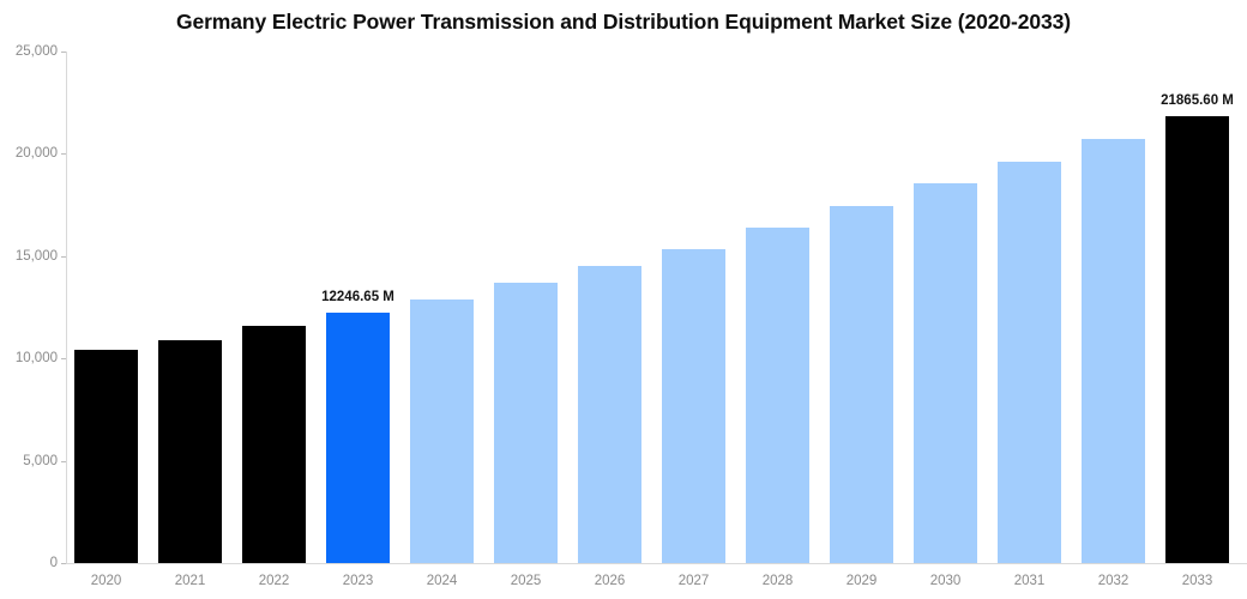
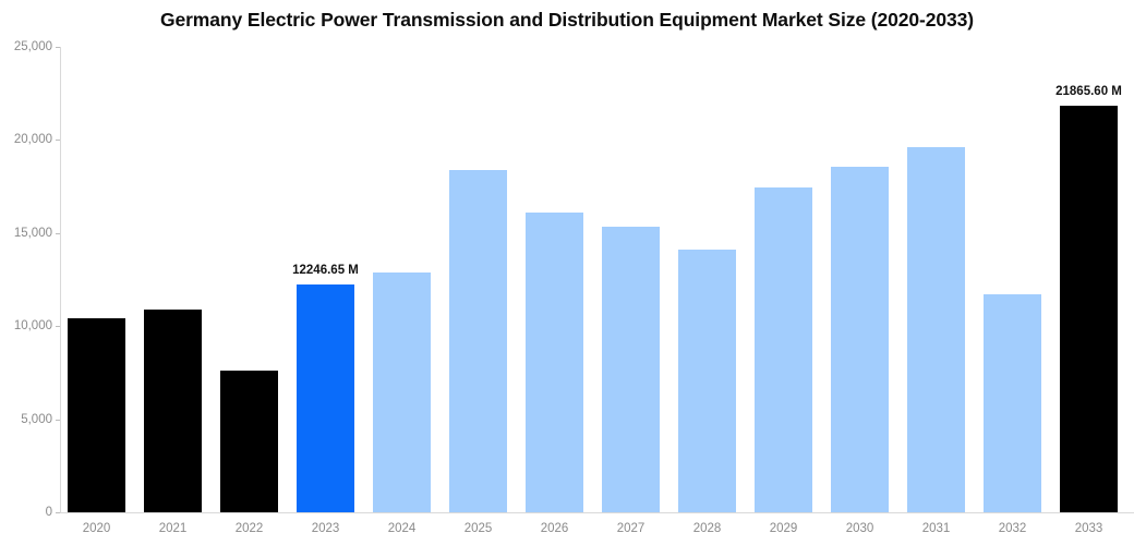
2022: 11600 -> 7600
2025: 13700 -> 18400
2026: 14500 -> 16100
2028: 16400 -> 14100
2032: 20700 -> 11700
